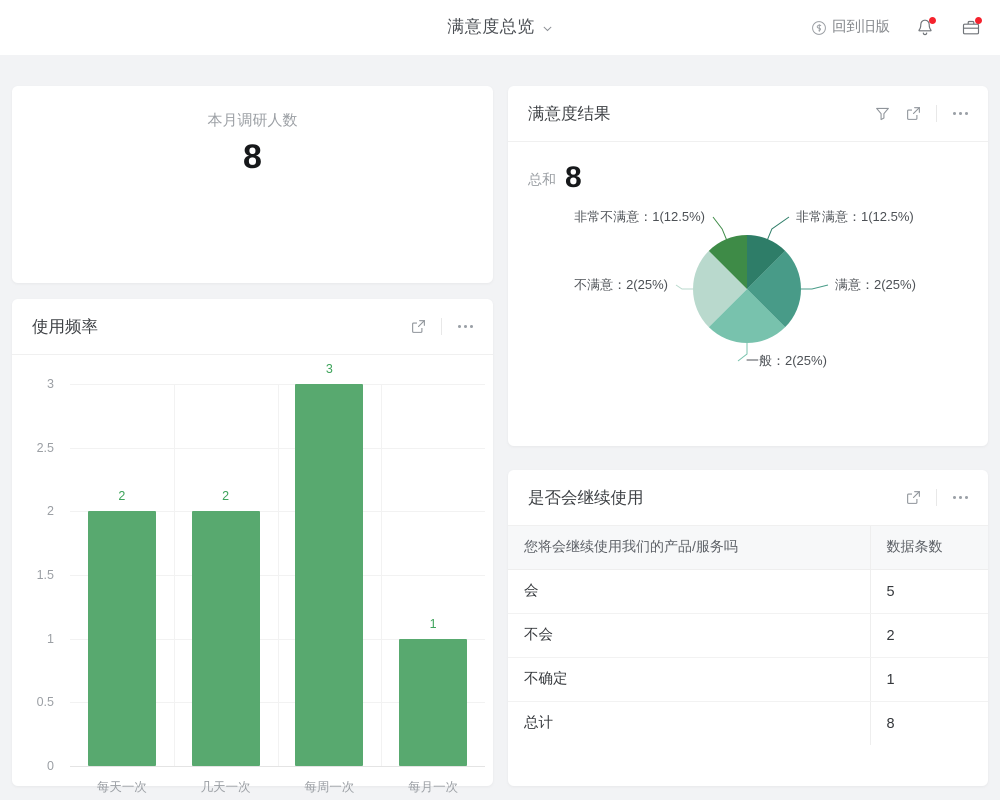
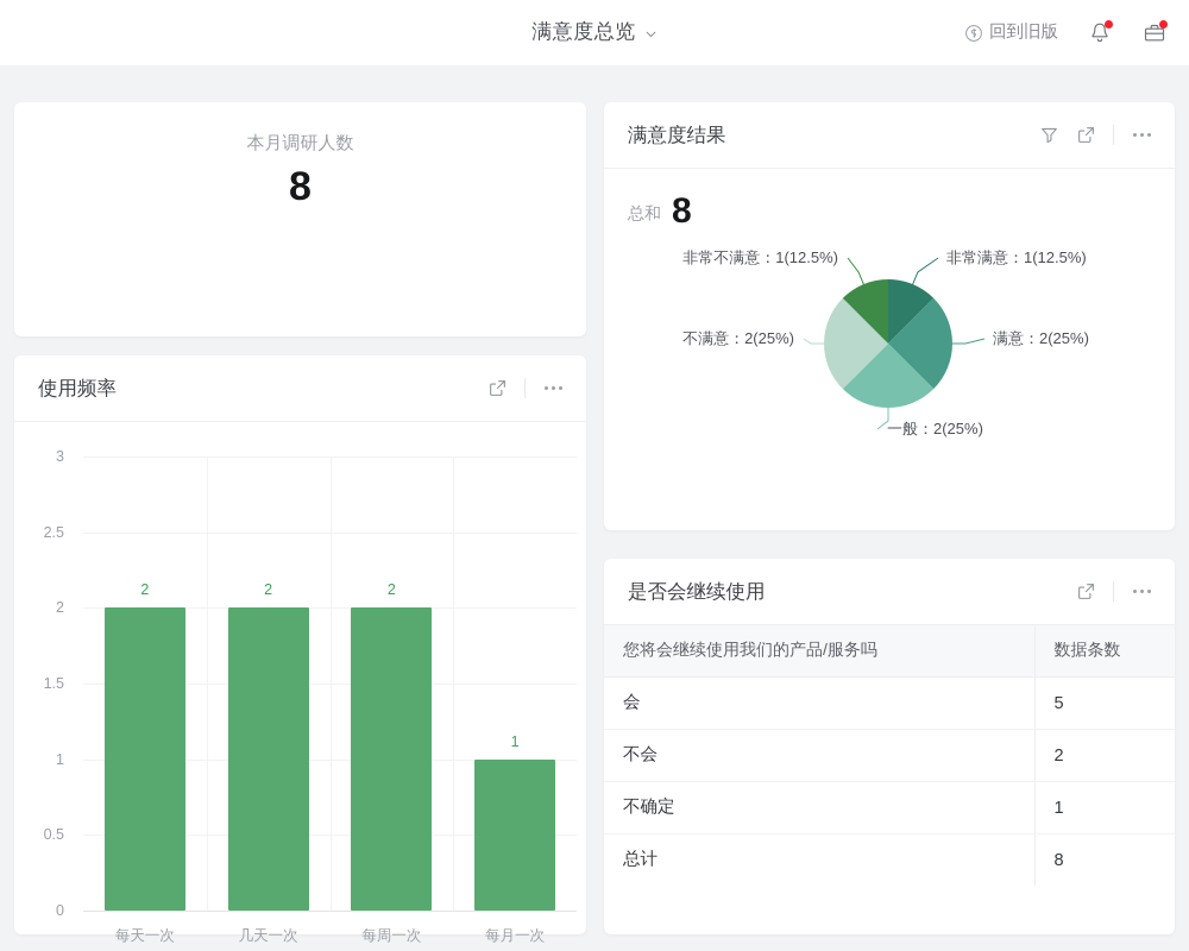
使用频率/每周一次: 3 -> 2
